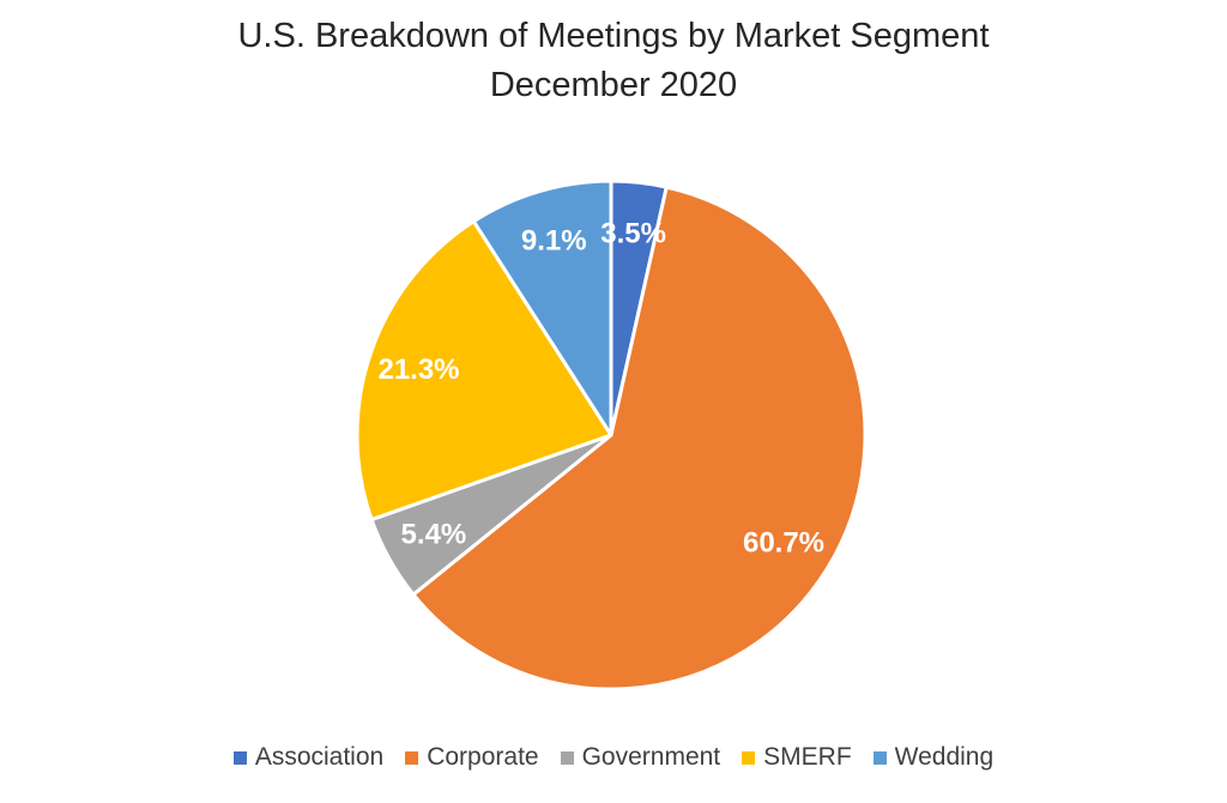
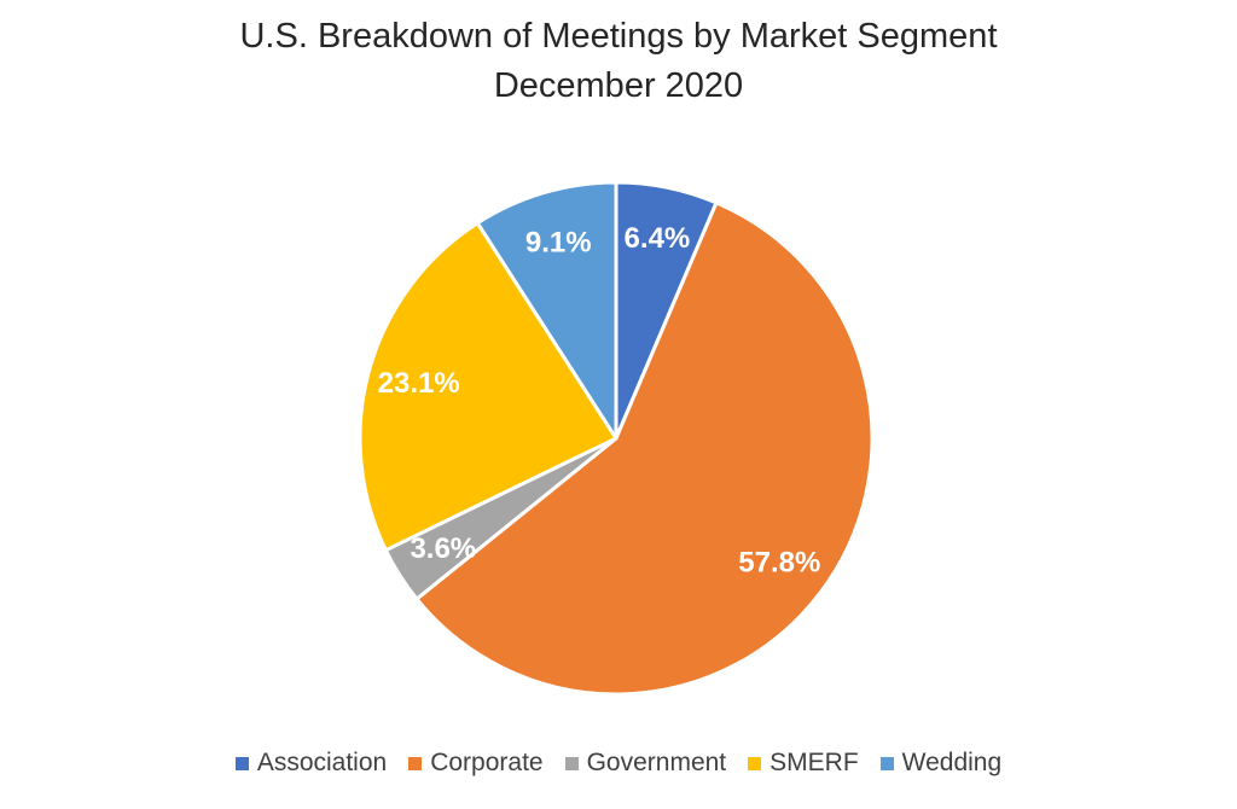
Association: 3.5% -> 6.4%
Corporate: 60.7% -> 57.8%
Government: 5.4% -> 3.6%
SMERF: 21.3% -> 23.1%
